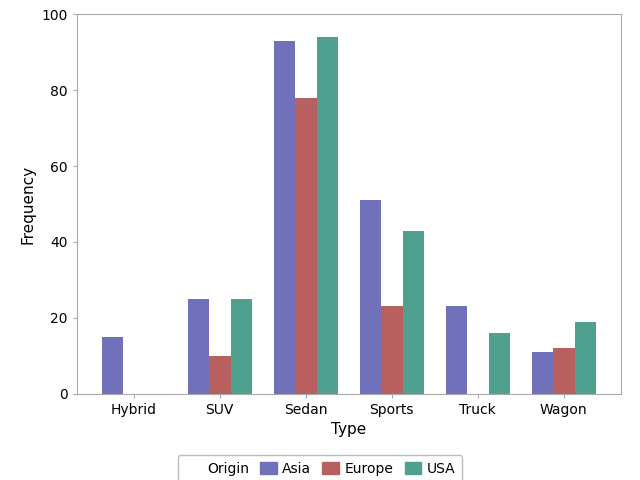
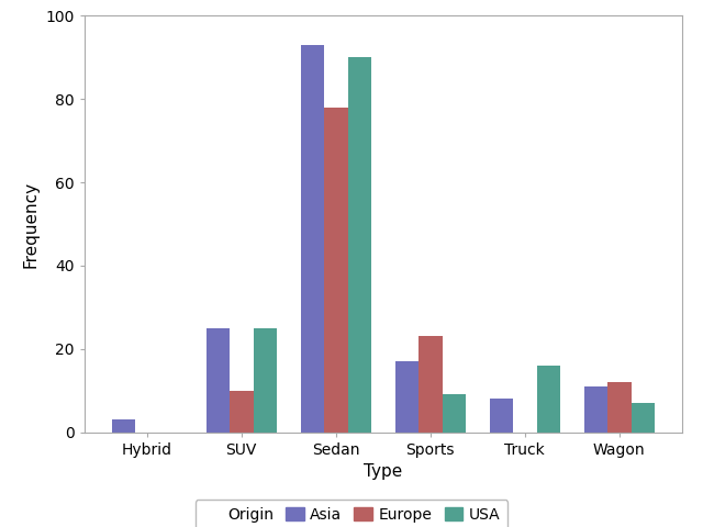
Asia/Hybrid: 15 -> 3
USA/Sedan: 94 -> 90
Asia/Sports: 51 -> 17
USA/Sports: 43 -> 9
Asia/Truck: 23 -> 8
USA/Wagon: 19 -> 7
